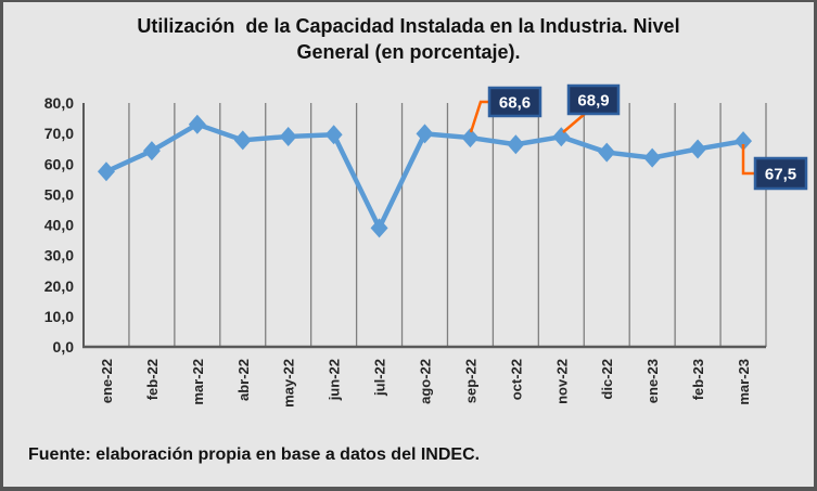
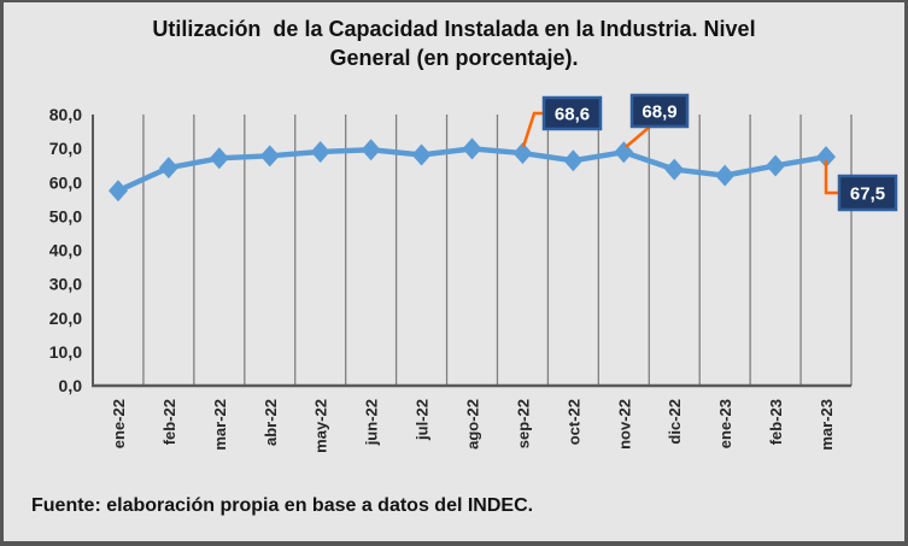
mar-22: 73 -> 67
jul-22: 39 -> 68
